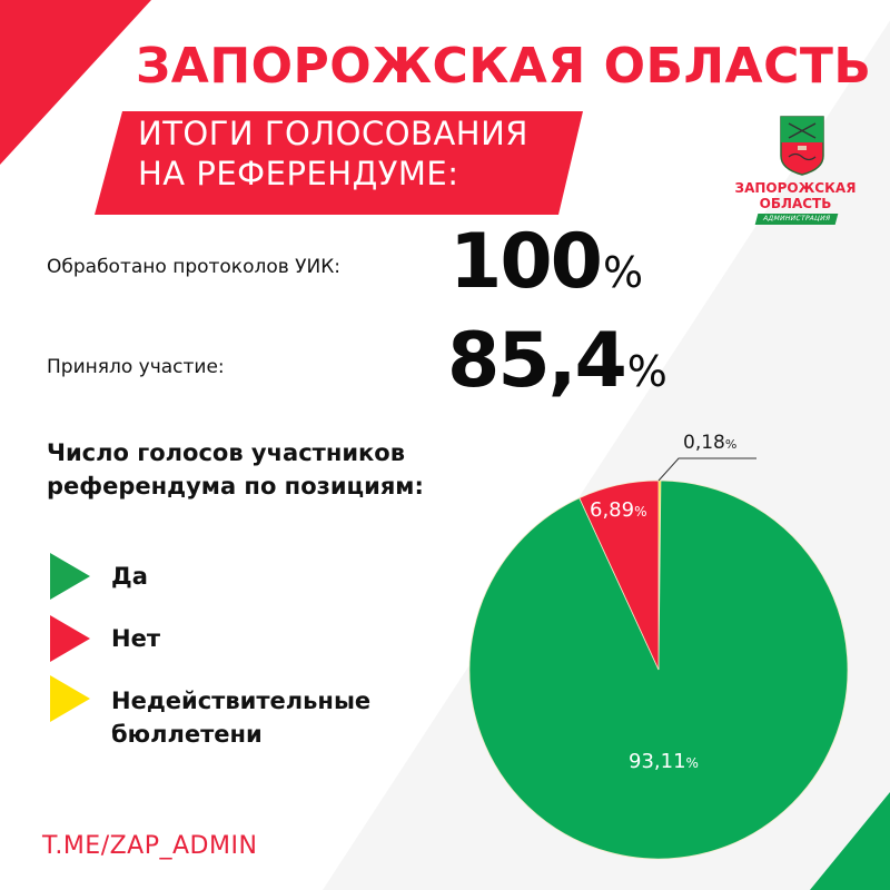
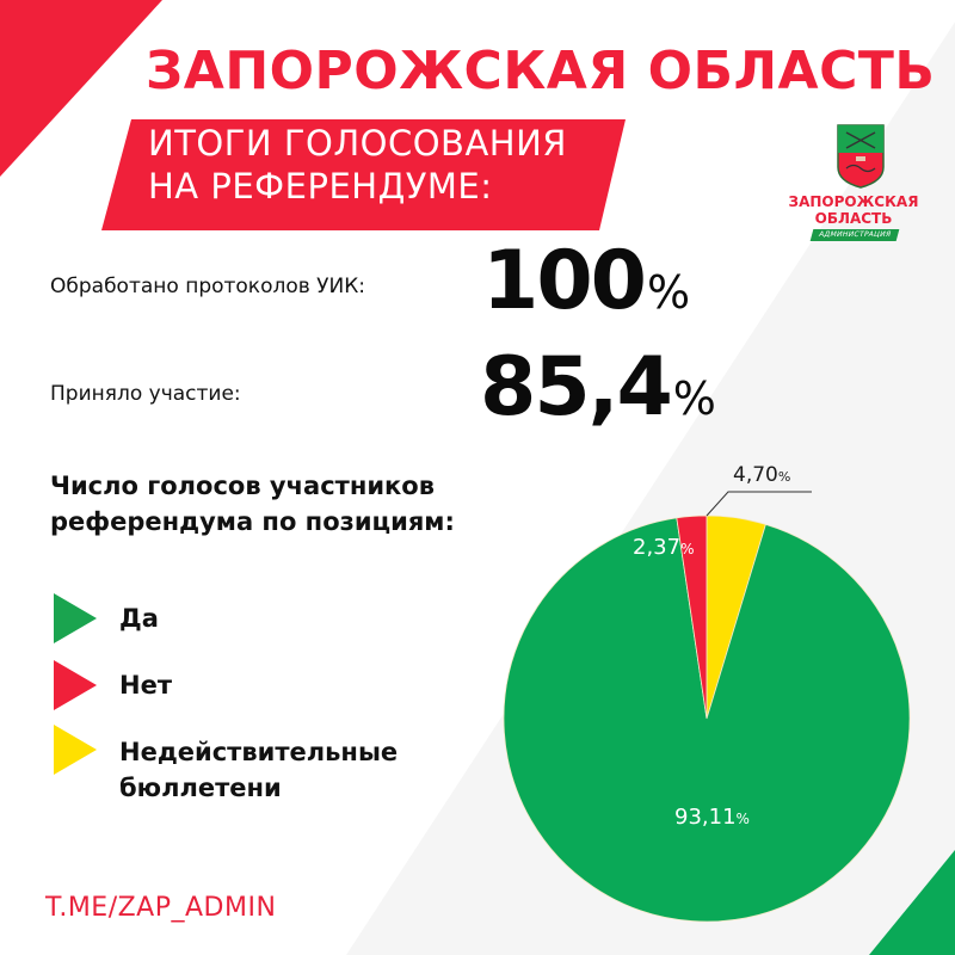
Нет: 6,89 -> 2,37
Недействительные бюллетени: 0,18 -> 4,70
